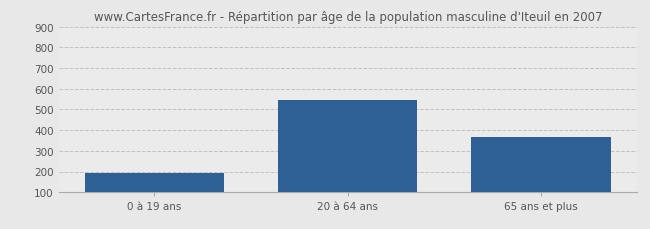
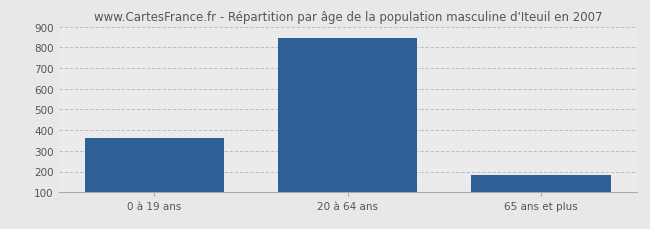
0 à 19 ans: 195 -> 362
20 à 64 ans: 545 -> 847
65 ans et plus: 365 -> 183
